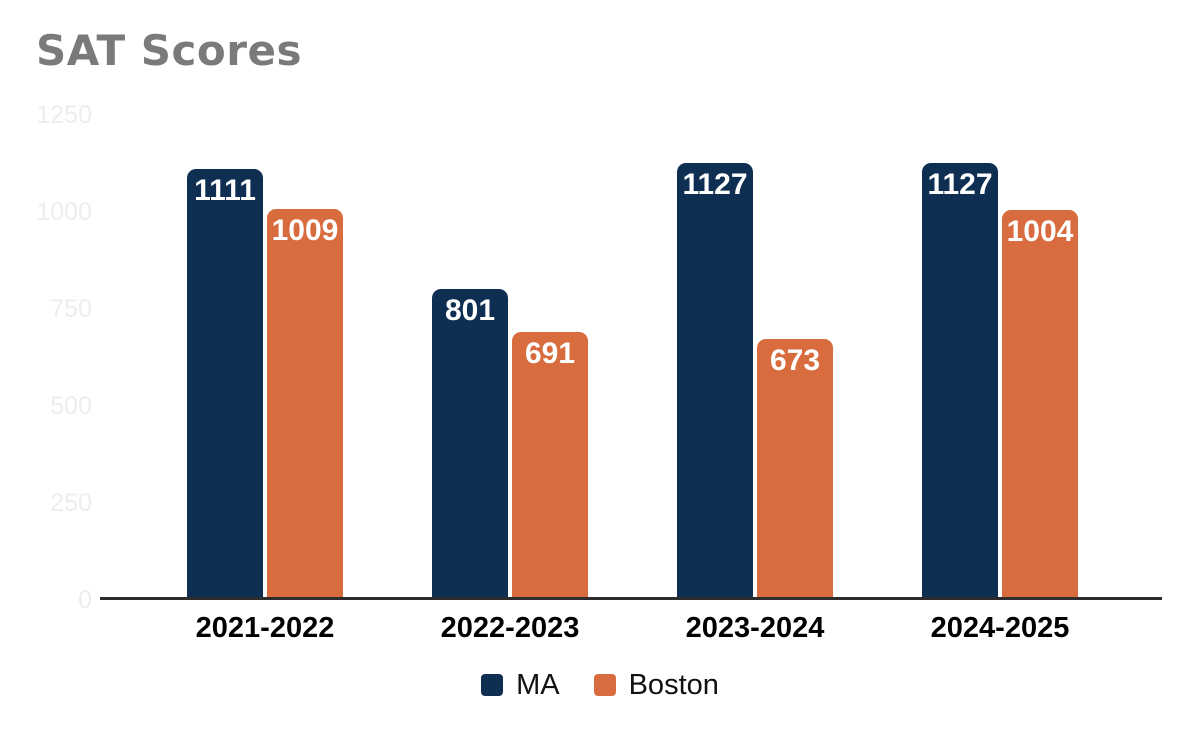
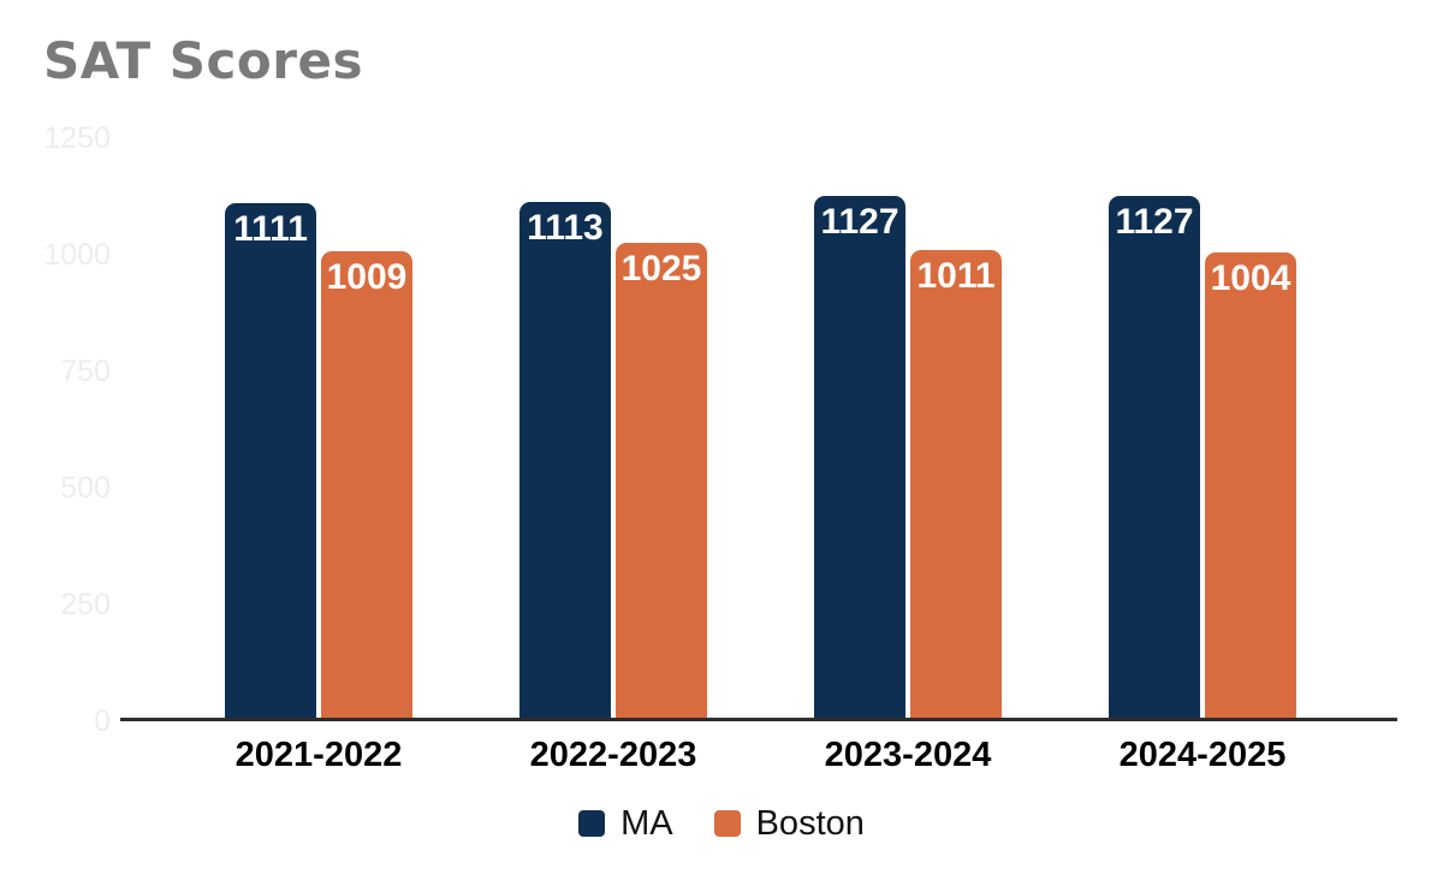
MA/2022-2023: 801 -> 1113
Boston/2022-2023: 691 -> 1025
Boston/2023-2024: 673 -> 1011
